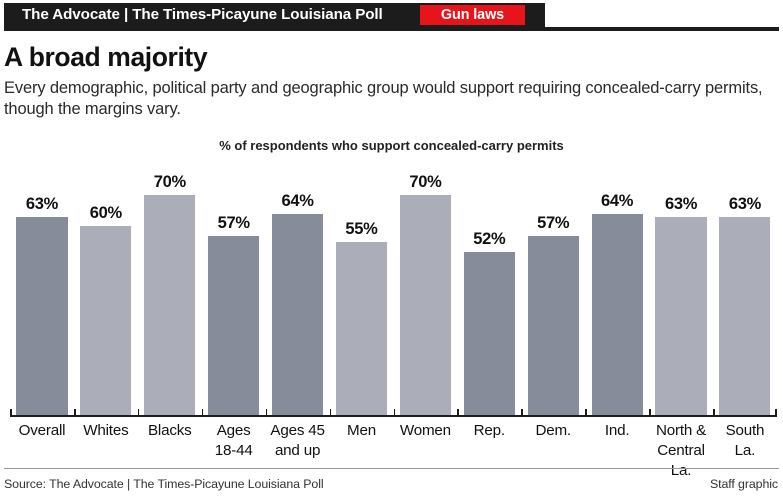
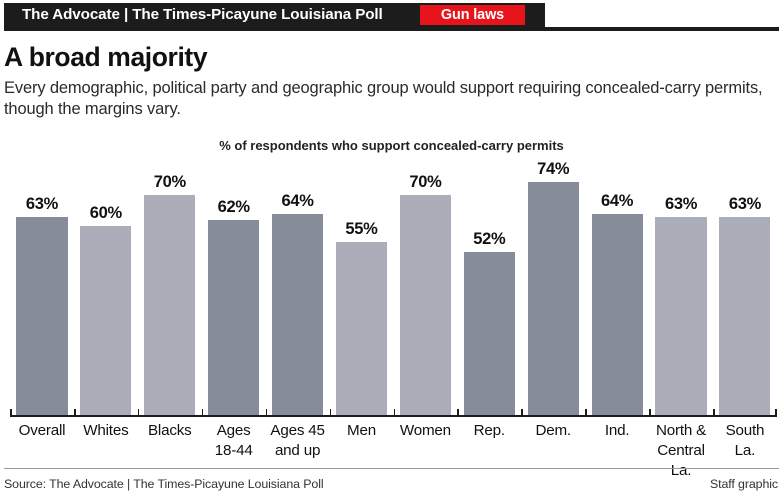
Ages 18-44: 57% -> 62%
Dem.: 57% -> 74%
